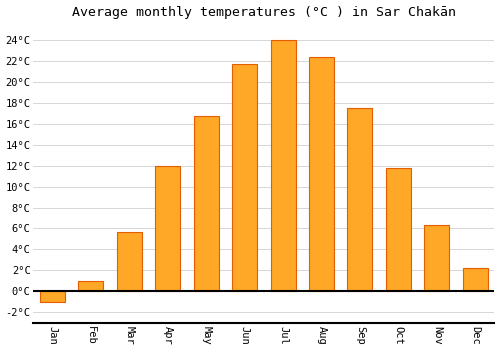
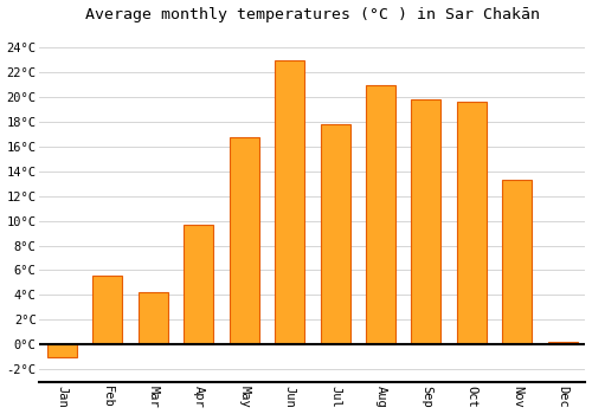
Feb: 1.0°C -> 5.6°C
Mar: 5.7°C -> 4.2°C
Apr: 12.0°C -> 9.7°C
Jun: 21.7°C -> 22.9°C
Jul: 24.0°C -> 17.8°C
Aug: 22.3°C -> 20.9°C
Sep: 17.5°C -> 19.8°C
Oct: 11.8°C -> 19.6°C
Nov: 6.3°C -> 13.3°C
Dec: 2.2°C -> 0.2°C
